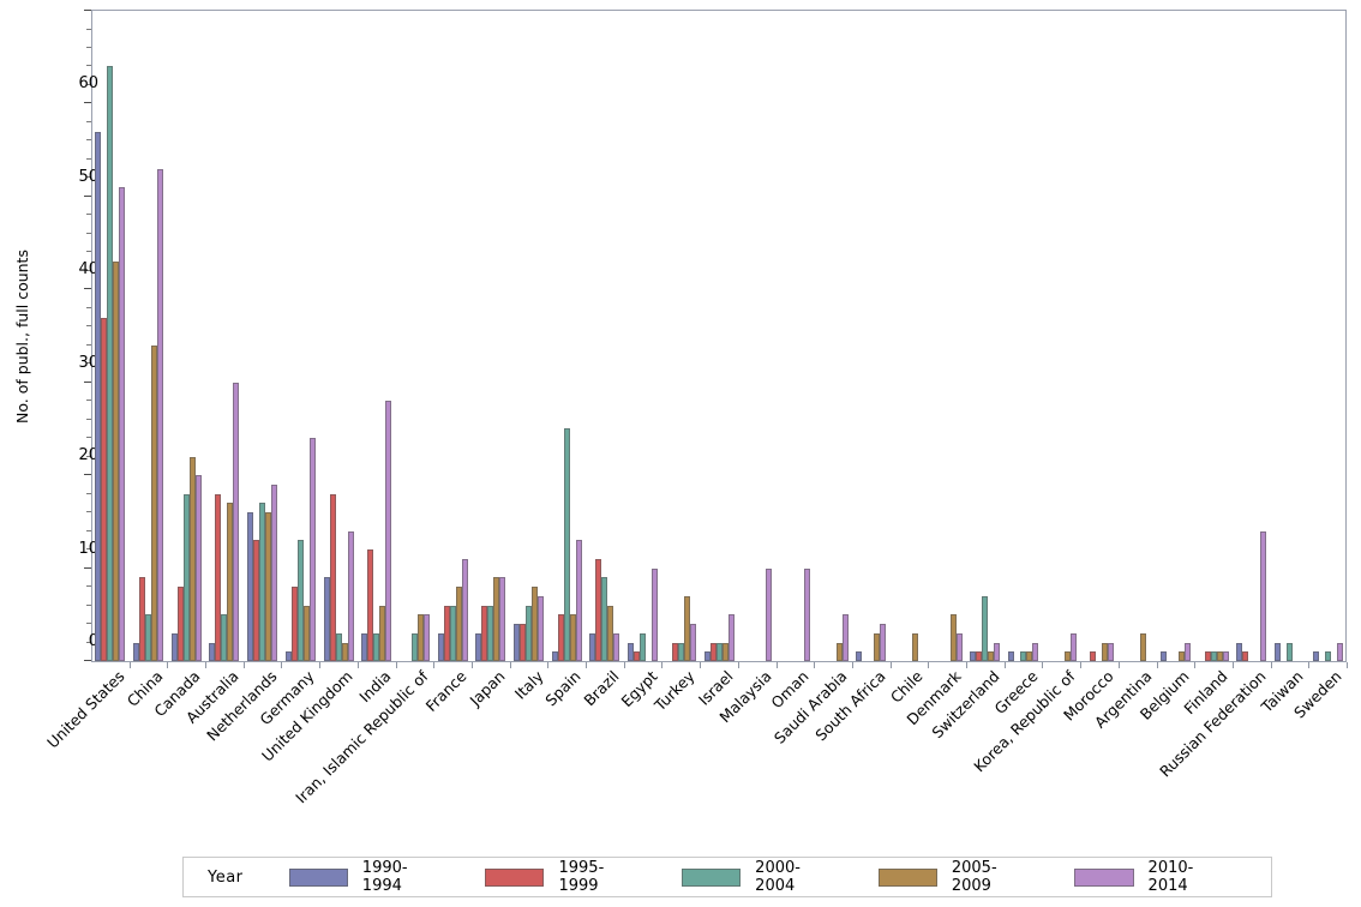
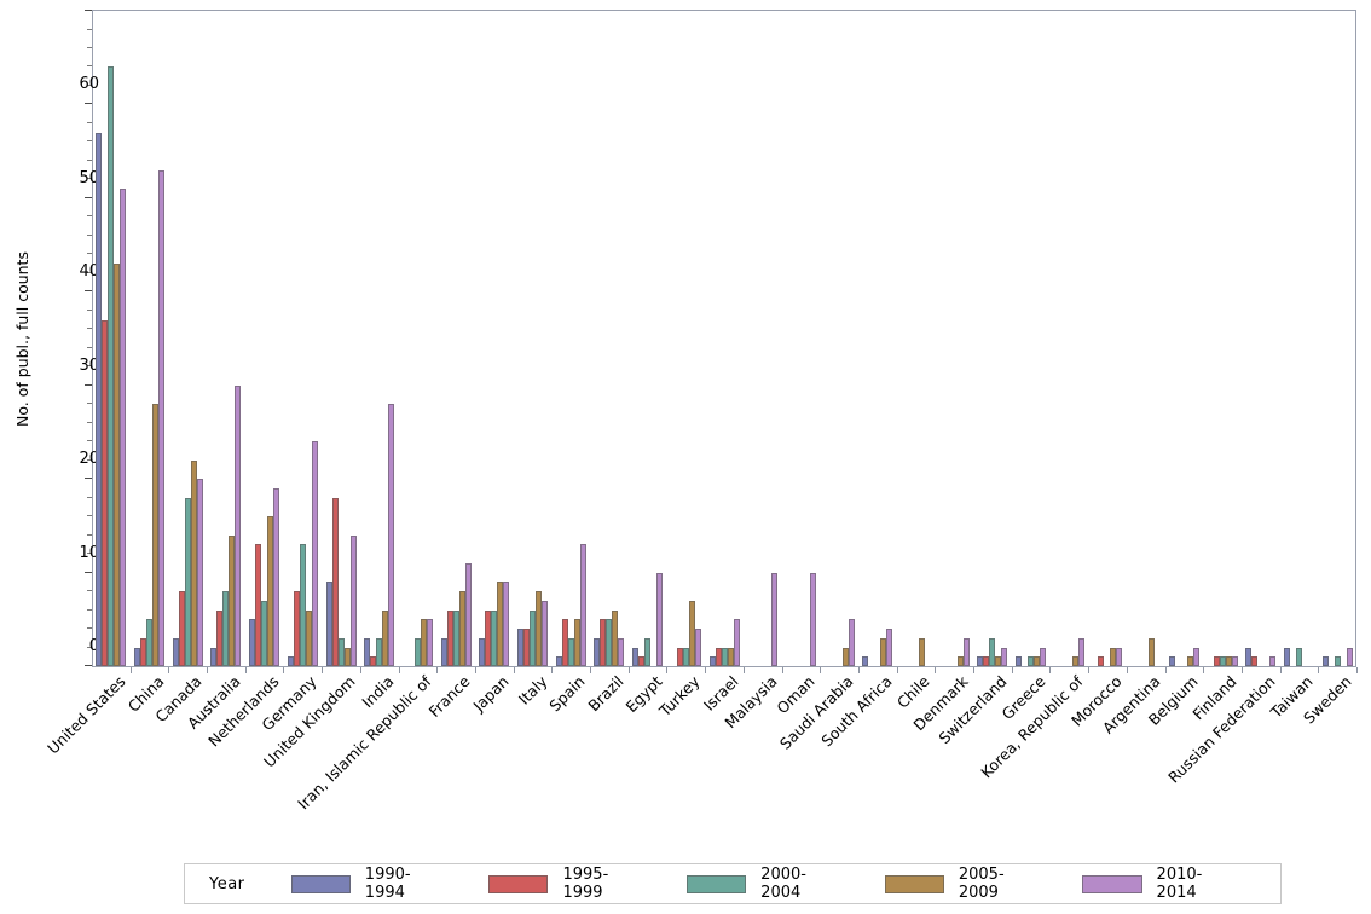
1995-1999/China: 9 -> 3
2005-2009/China: 34 -> 28
1995-1999/Australia: 18 -> 6
2000-2004/Australia: 5 -> 8
2005-2009/Australia: 17 -> 14
1990-1994/Netherlands: 16 -> 5
2000-2004/Netherlands: 17 -> 7
1995-1999/India: 12 -> 1
2000-2004/Spain: 25 -> 3
1995-1999/Brazil: 11 -> 5
2000-2004/Brazil: 9 -> 5
2005-2009/Denmark: 5 -> 1
2000-2004/Switzerland: 7 -> 3
2010-2014/Russian Federation: 14 -> 1
